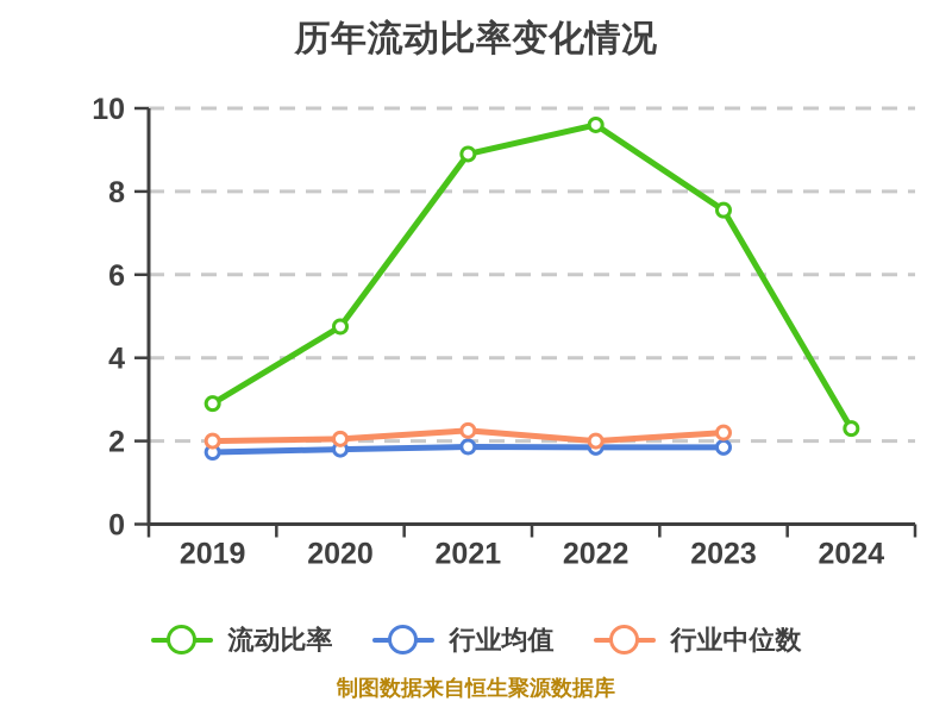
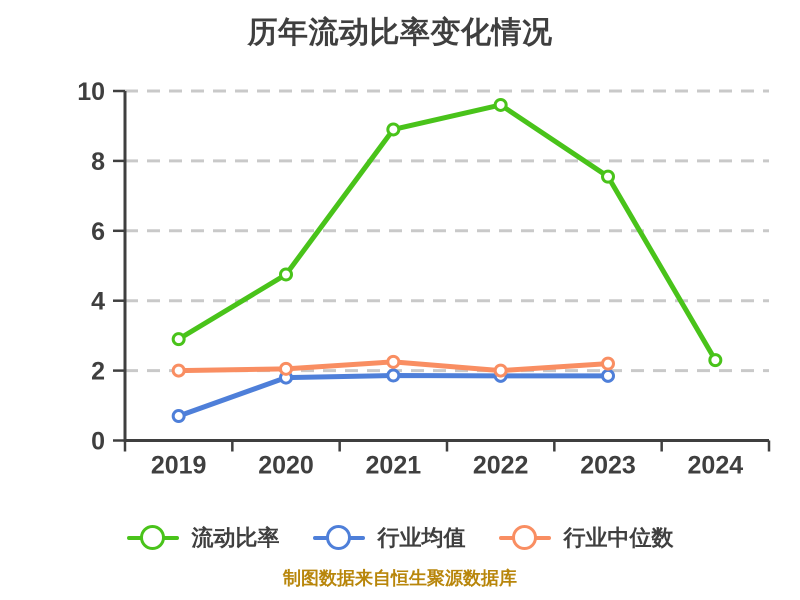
行业均值/2019: 1.7 -> 0.7
